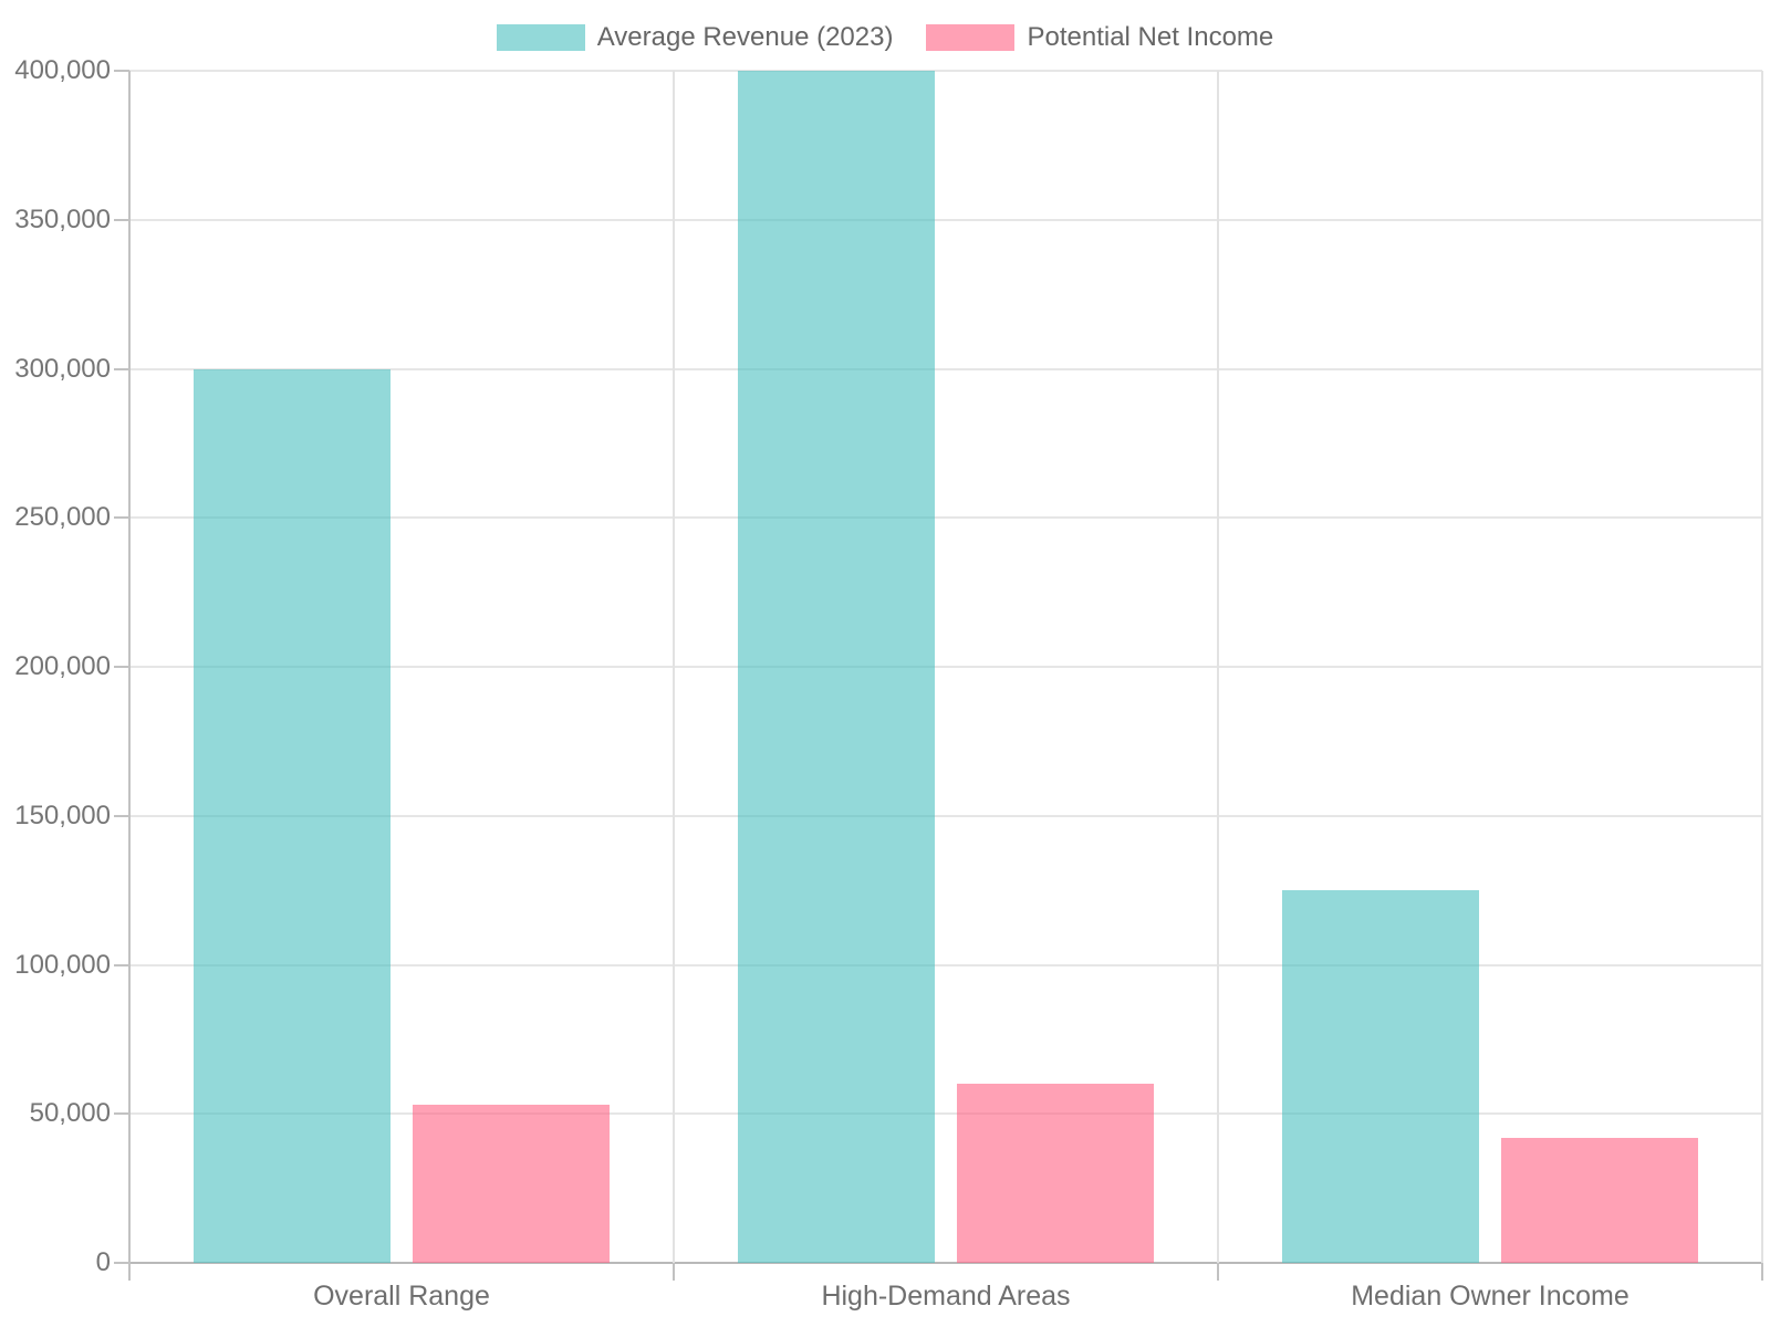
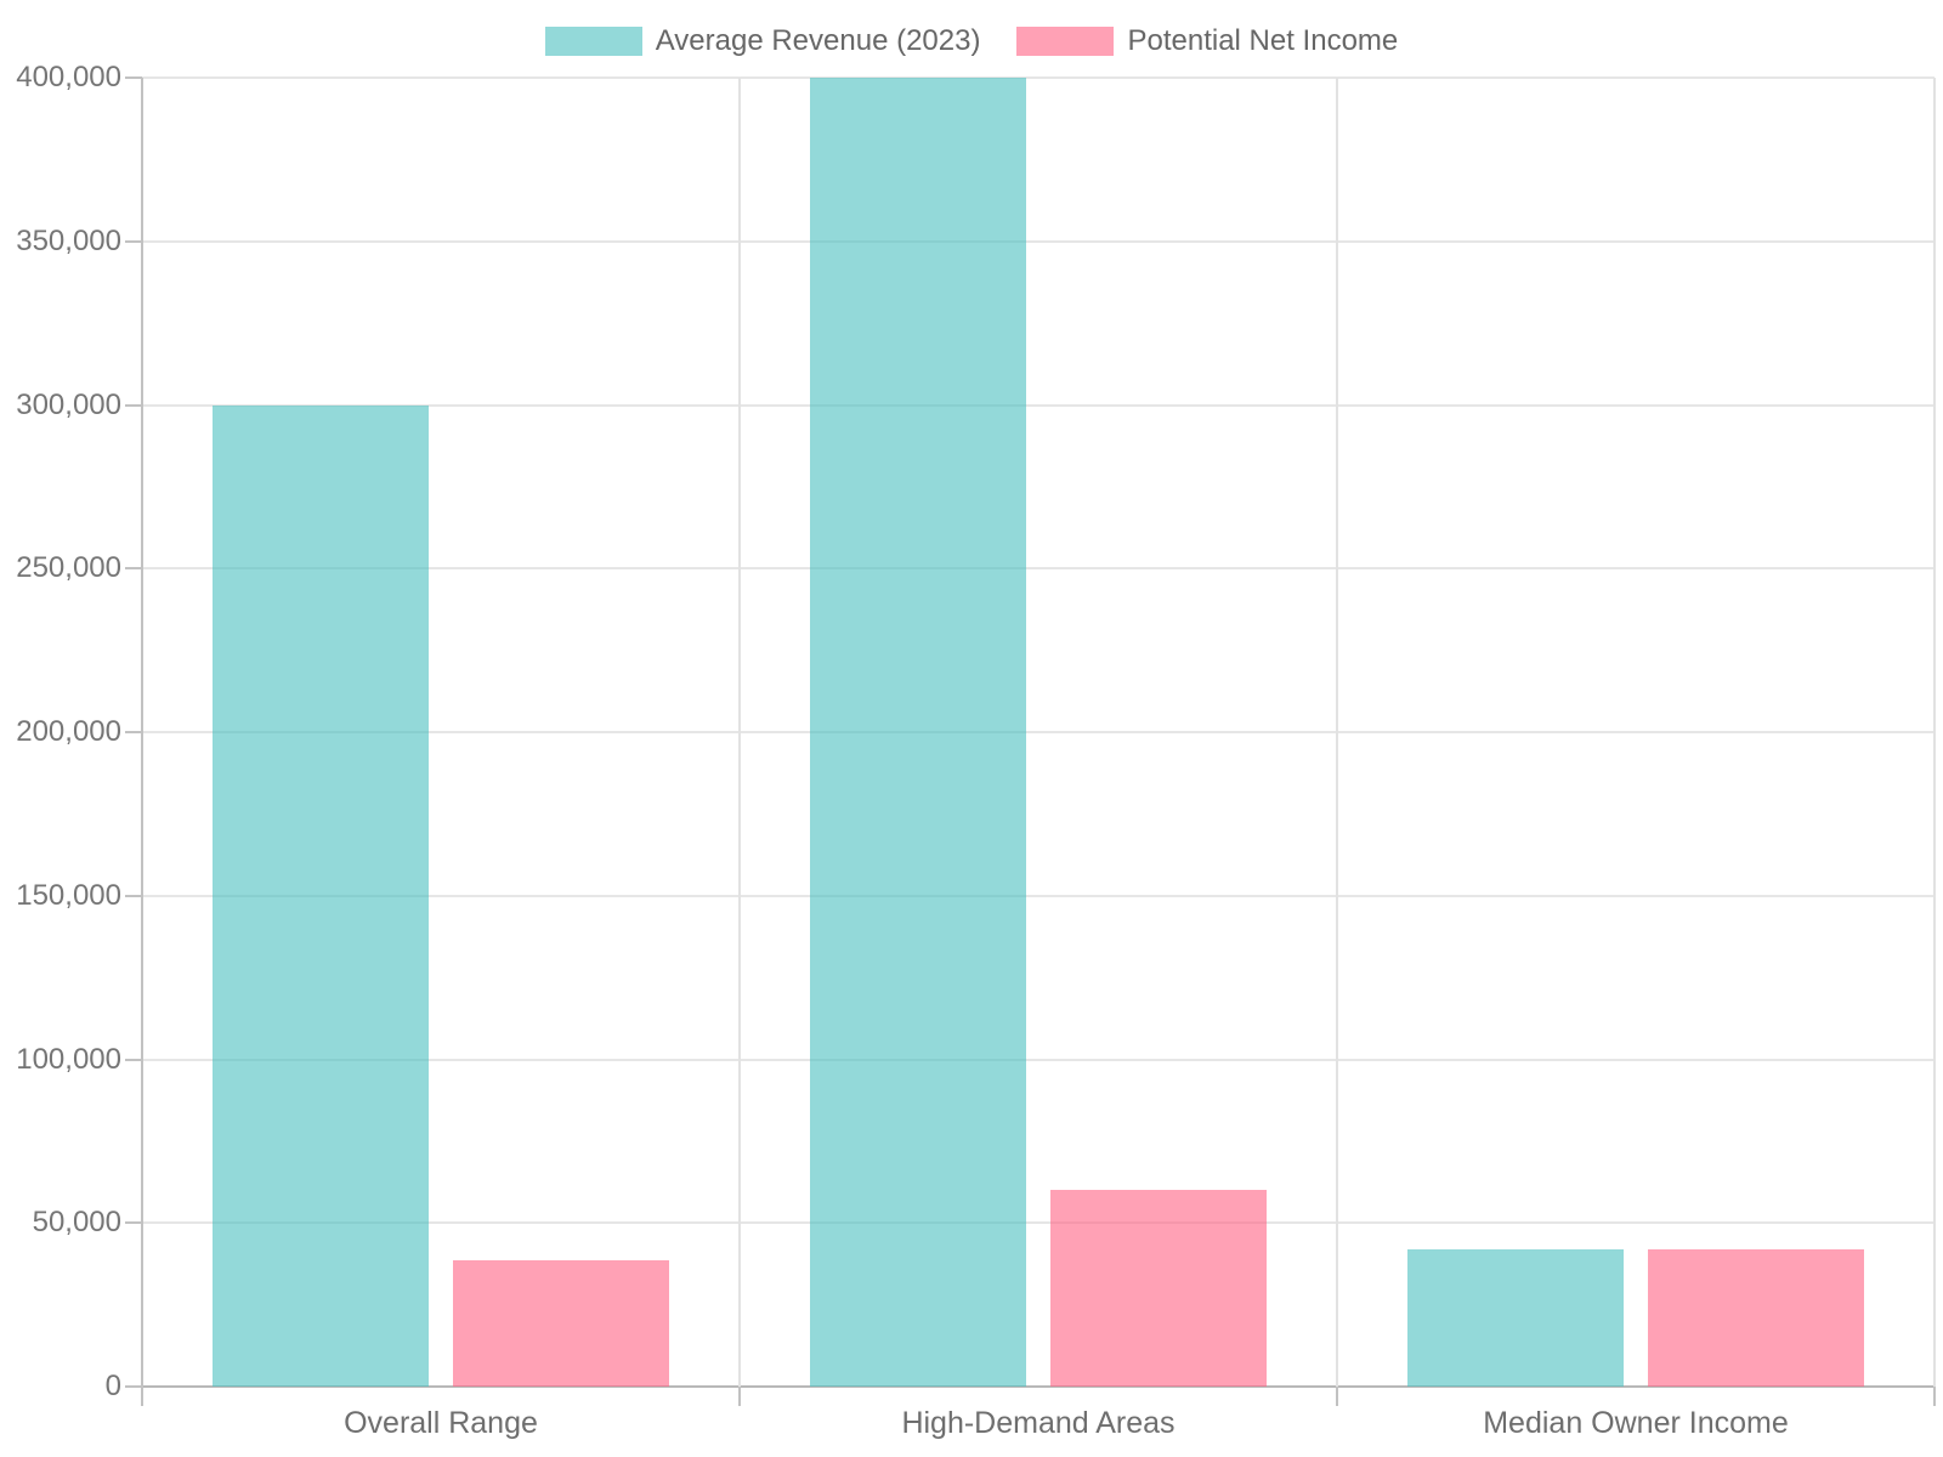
Potential Net Income/Overall Range: 53000 -> 38000
Average Revenue (2023)/Median Owner Income: 125000 -> 42000
